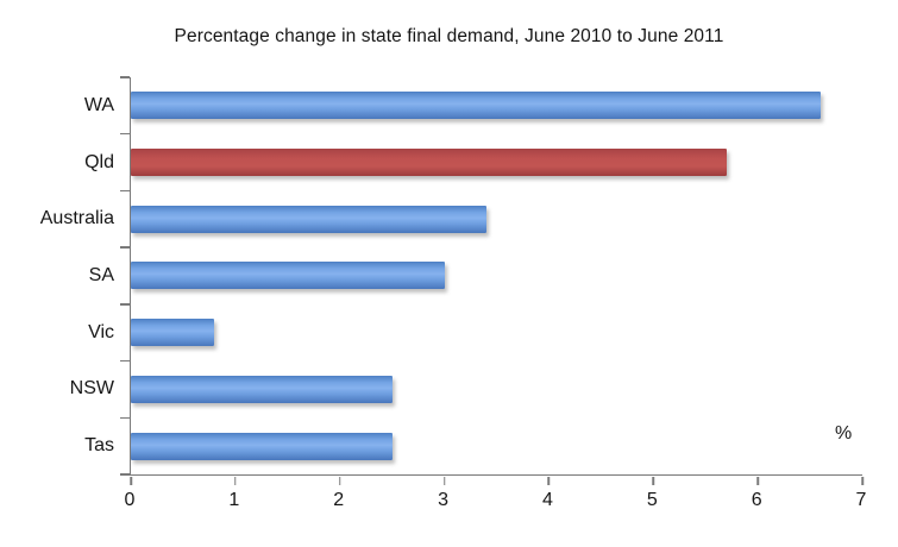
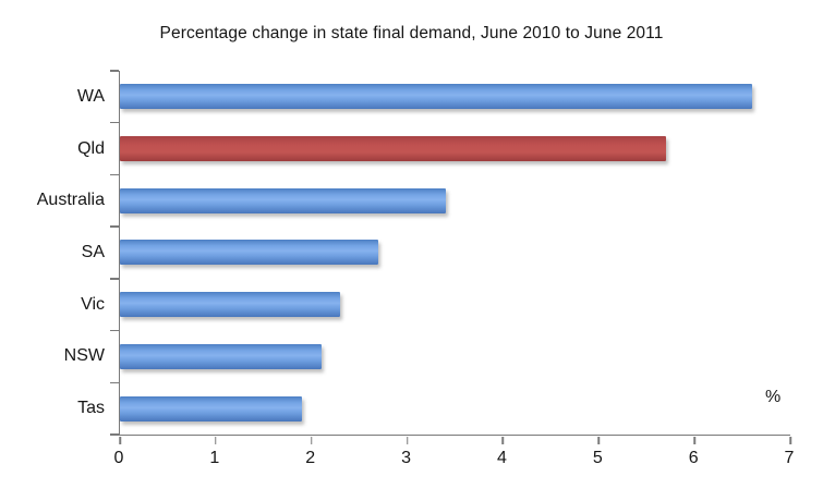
SA: 3.0 -> 2.7
Vic: 0.8 -> 2.3
NSW: 2.5 -> 2.1
Tas: 2.5 -> 1.9
